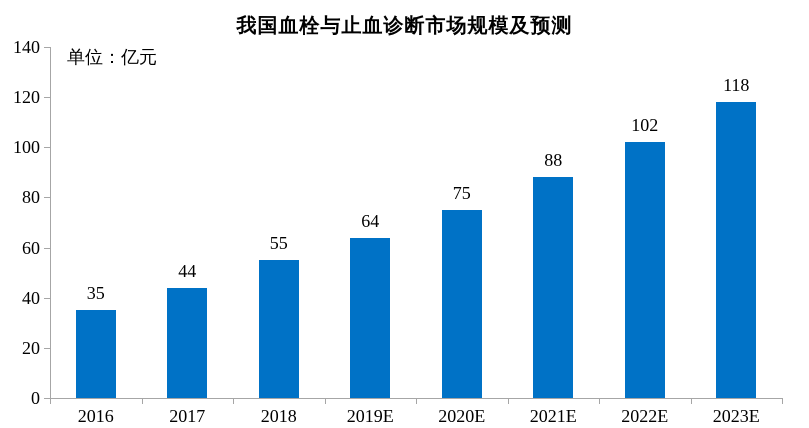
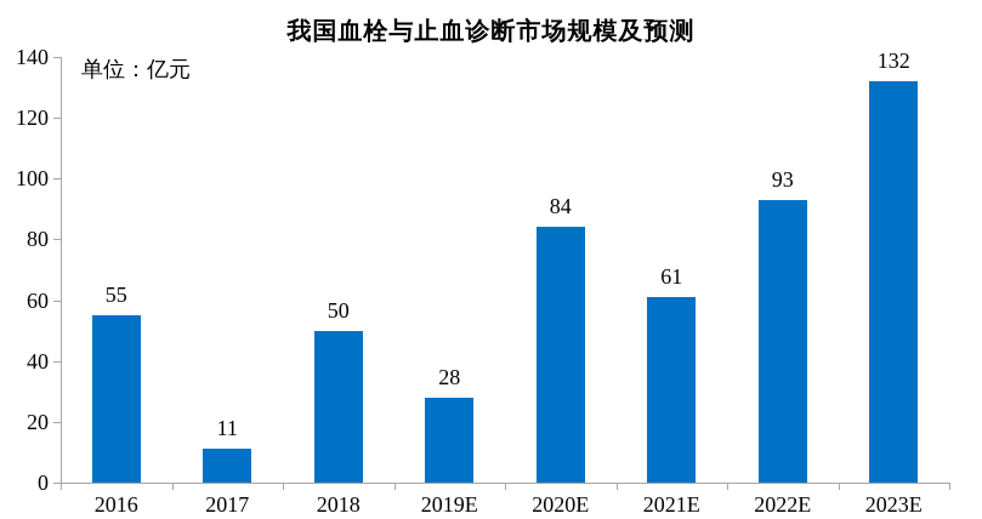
2016: 35 -> 55
2017: 44 -> 11
2018: 55 -> 50
2019E: 64 -> 28
2020E: 75 -> 84
2021E: 88 -> 61
2022E: 102 -> 93
2023E: 118 -> 132
